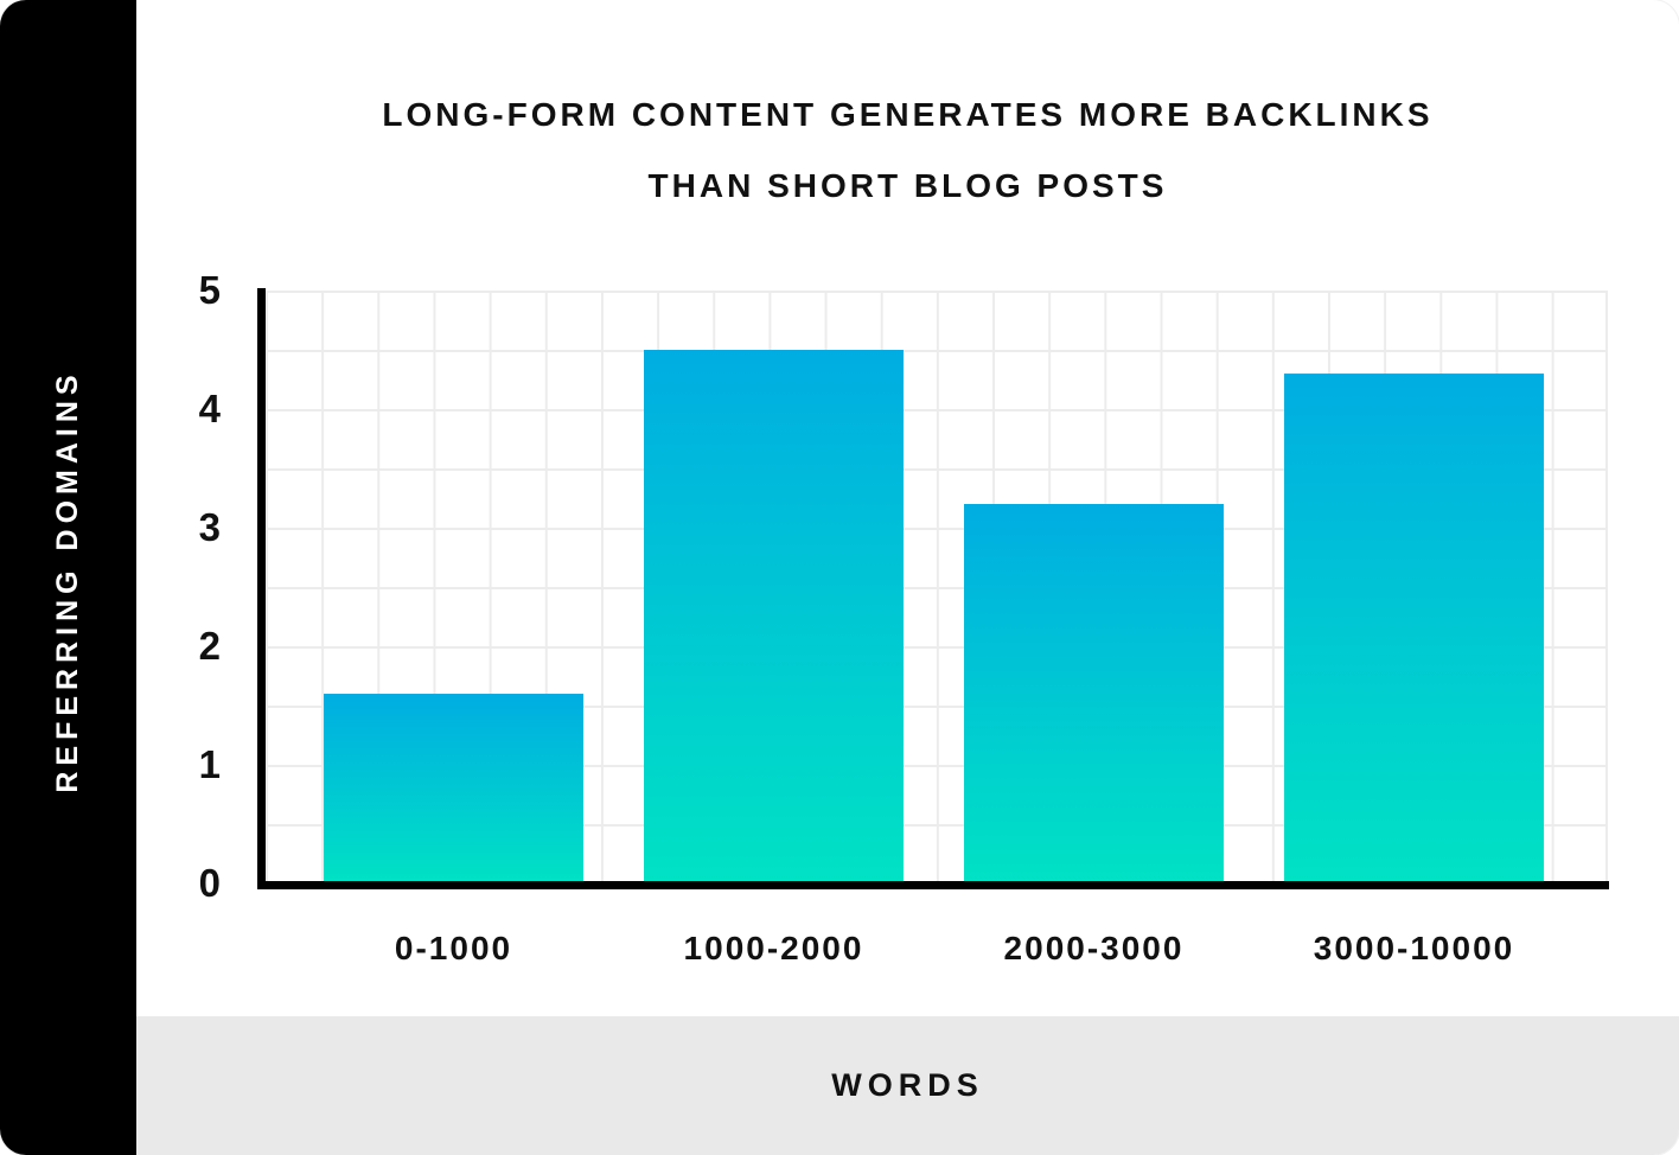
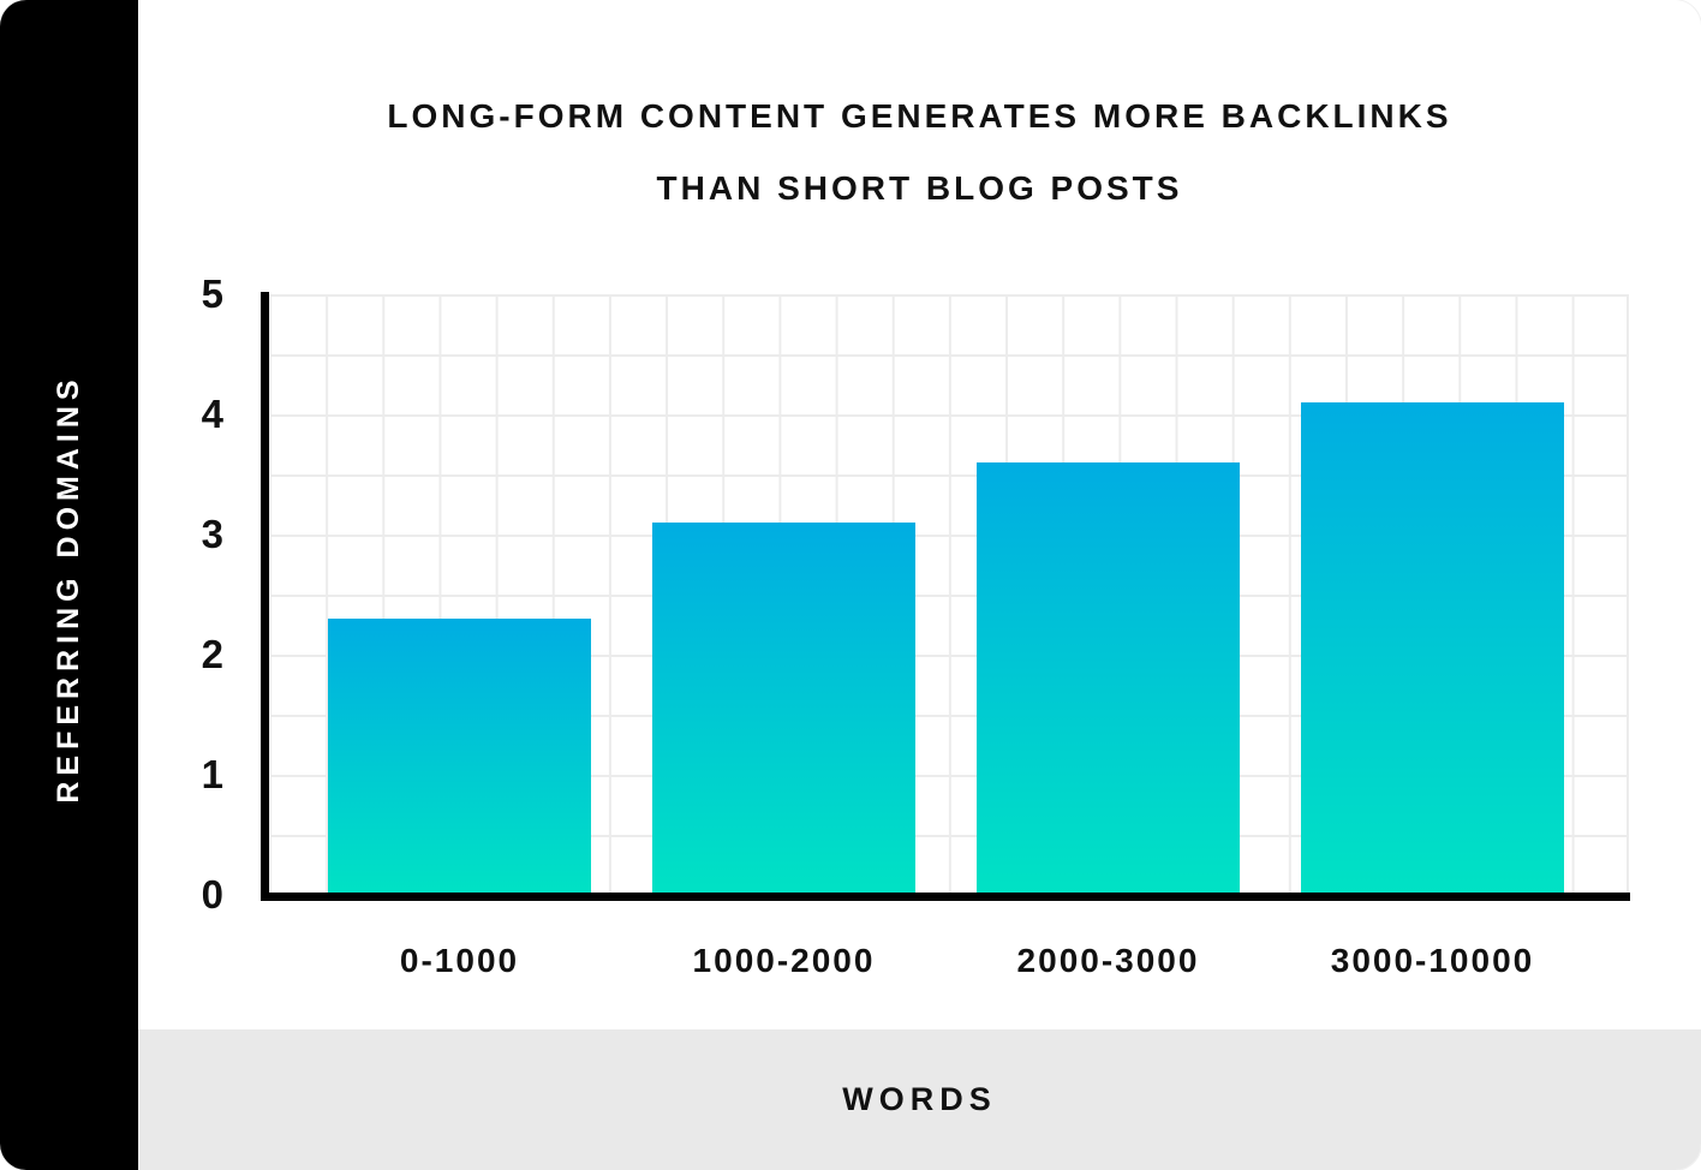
0-1000: 1.6 -> 2.3
1000-2000: 4.5 -> 3.1
2000-3000: 3.2 -> 3.6
3000-10000: 4.3 -> 4.1
